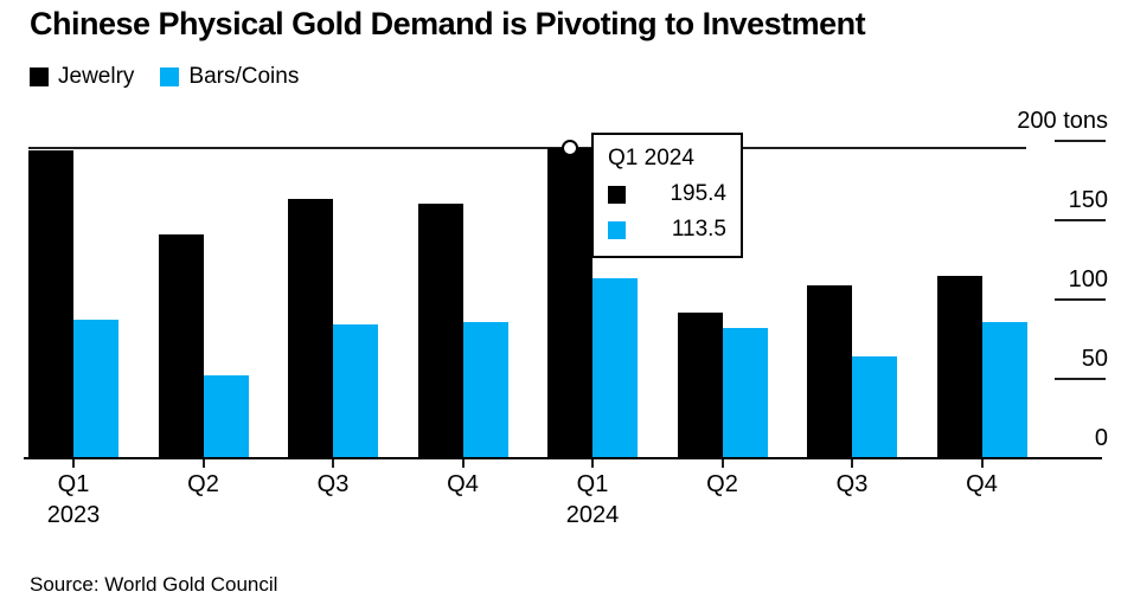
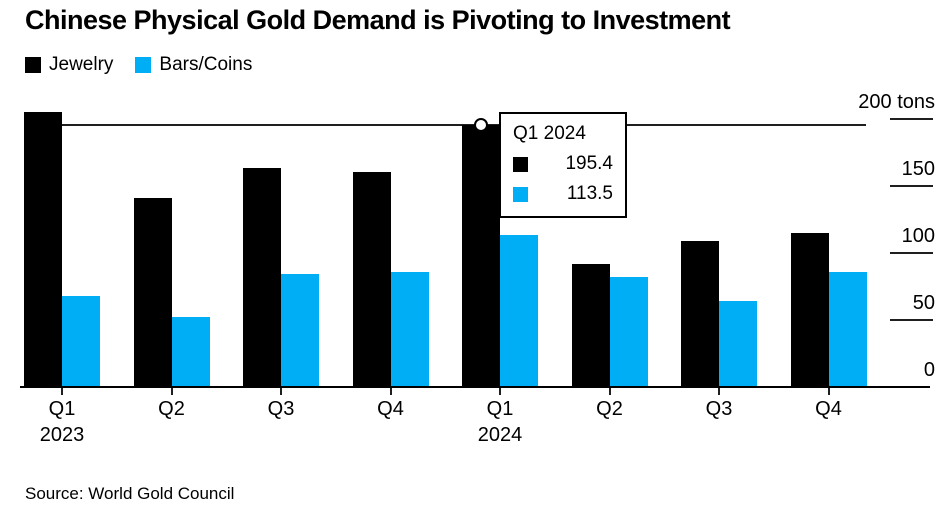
Jewelry/Q1 2023: 194 -> 205
Bars/Coins/Q1 2023: 87 -> 68
